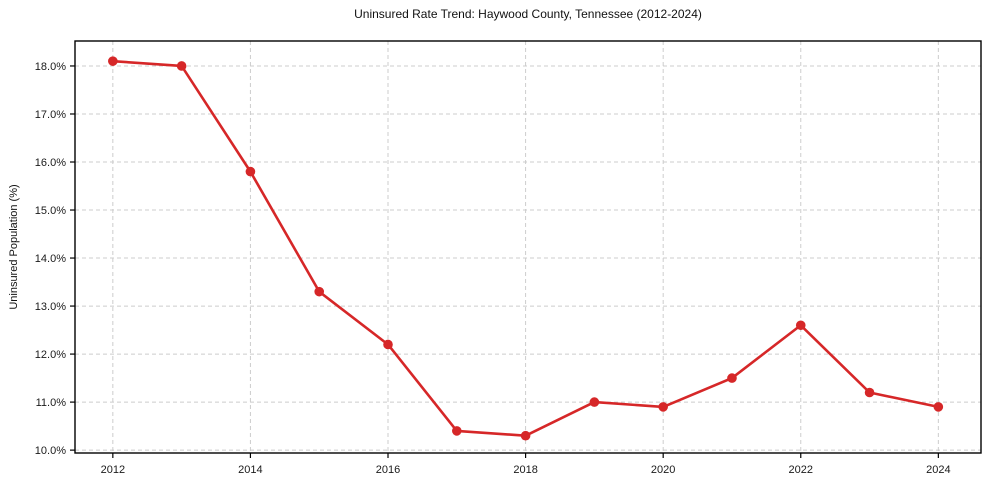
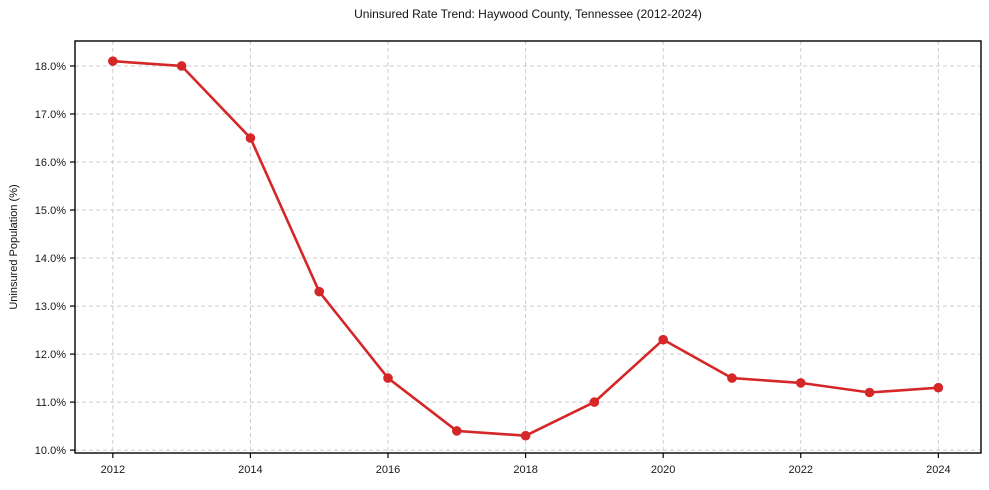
2014: 15.8% -> 16.5%
2016: 12.2% -> 11.5%
2020: 10.9% -> 12.3%
2022: 12.6% -> 11.4%
2024: 10.9% -> 11.3%
